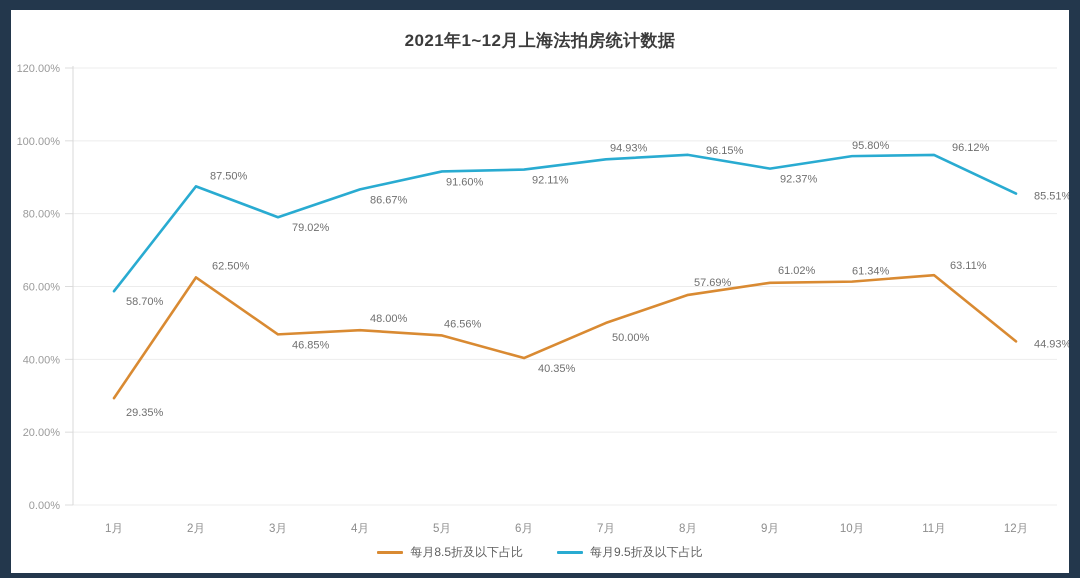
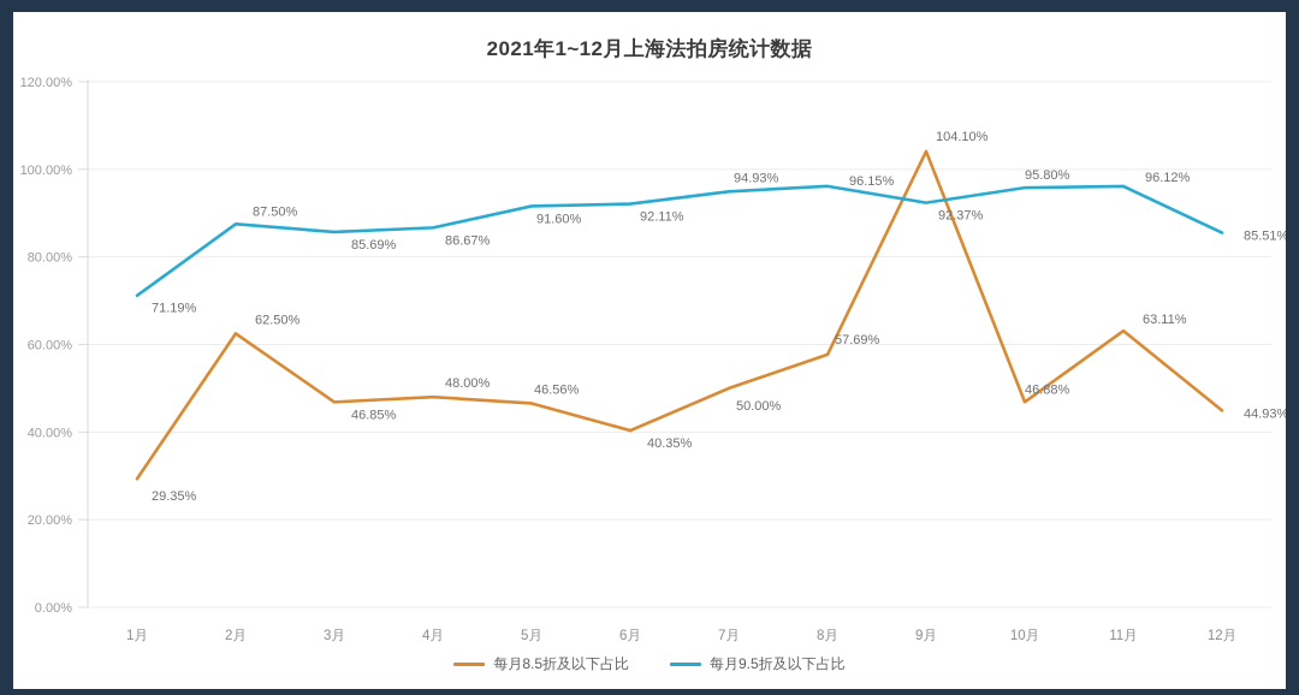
每月9.5折及以下占比/1月: 58.70% -> 71.19%
每月9.5折及以下占比/3月: 79.02% -> 85.69%
每月8.5折及以下占比/9月: 61.02% -> 104.10%
每月8.5折及以下占比/10月: 61.34% -> 46.88%
